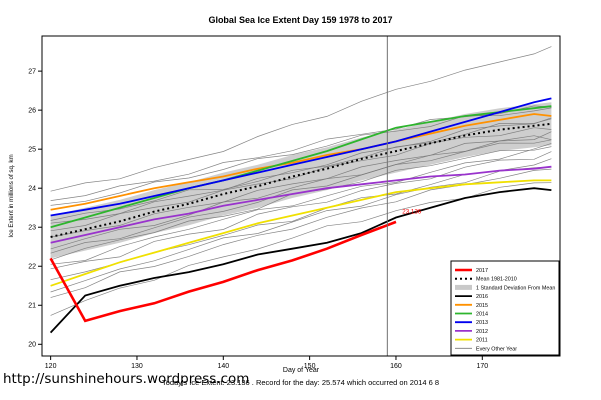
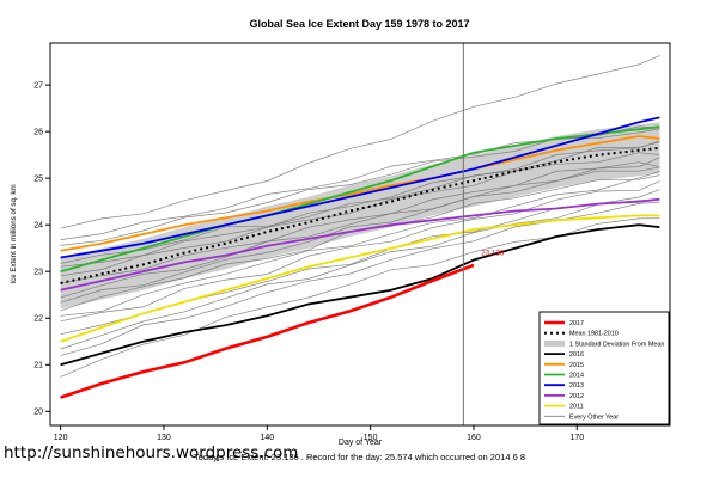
2016/120: 20.3 -> 21.0
2017/120: 22.2 -> 20.3
